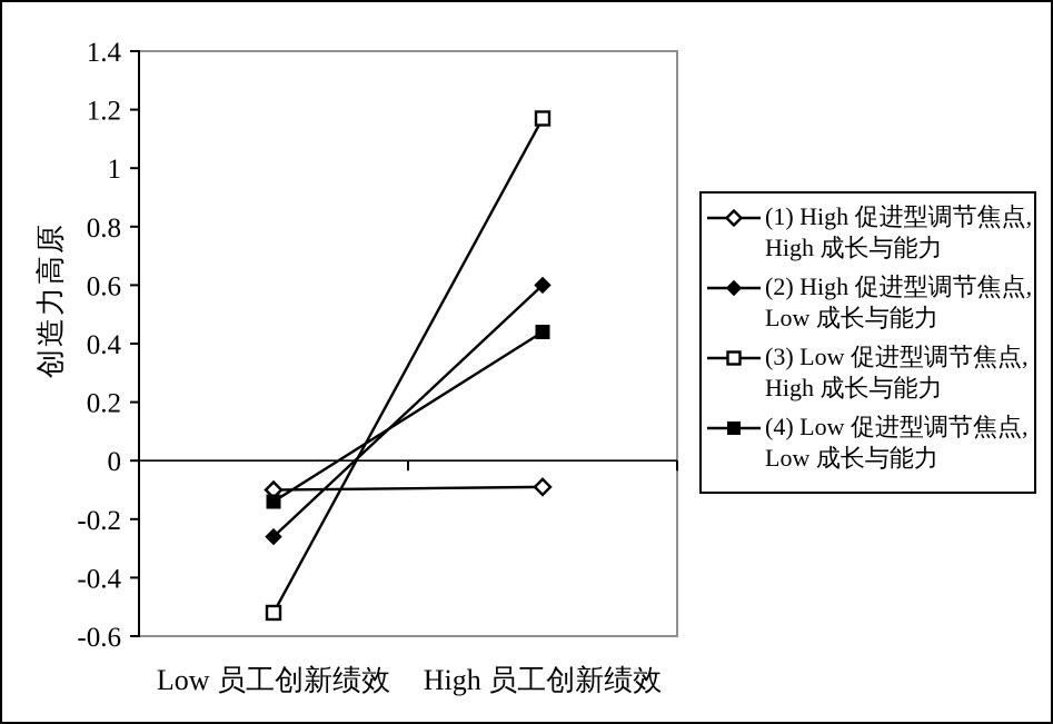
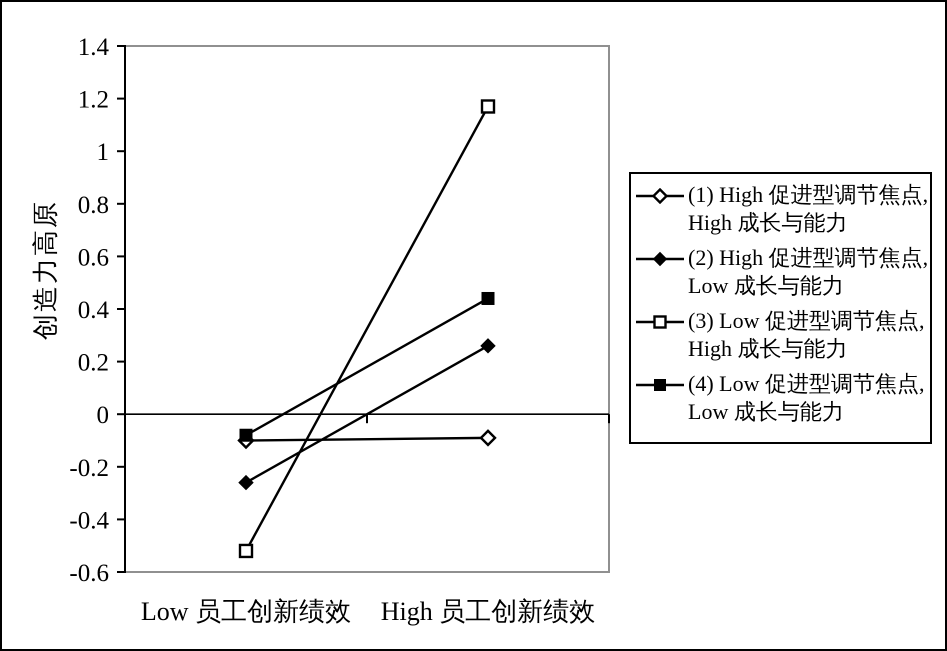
(4) Low 促进型调节焦点, Low 成长与能力/Low 员工创新绩效: -0.14 -> -0.08
(2) High 促进型调节焦点, Low 成长与能力/High 员工创新绩效: 0.60 -> 0.26
